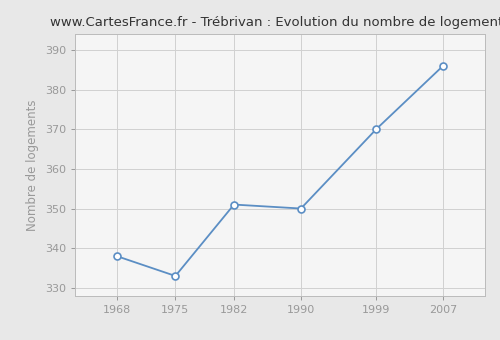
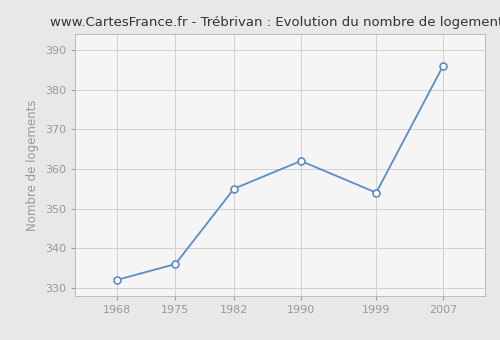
1968: 338 -> 332
1975: 333 -> 336
1982: 351 -> 355
1990: 350 -> 362
1999: 370 -> 354
